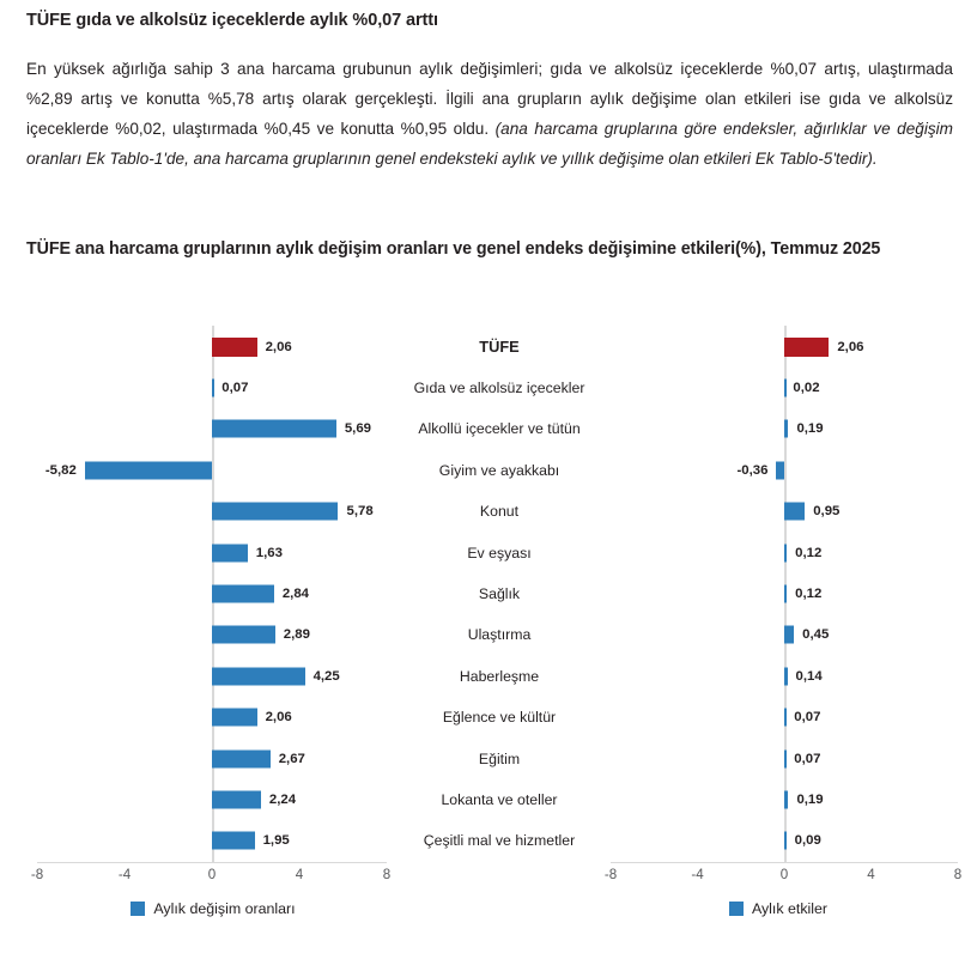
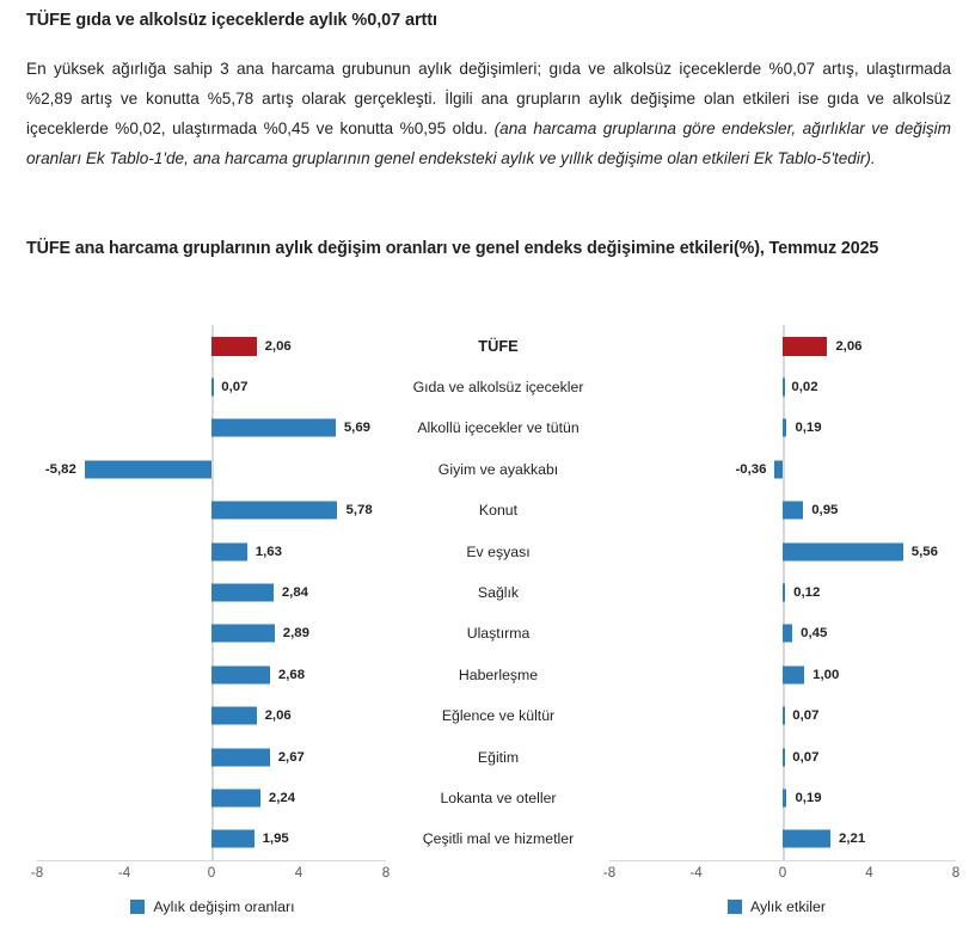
Aylık etkiler/Ev eşyası: 0,12 -> 5,56
Aylık değişim oranları/Haberleşme: 4,25 -> 2,68
Aylık etkiler/Haberleşme: 0,14 -> 1,00
Aylık etkiler/Çeşitli mal ve hizmetler: 0,09 -> 2,21
